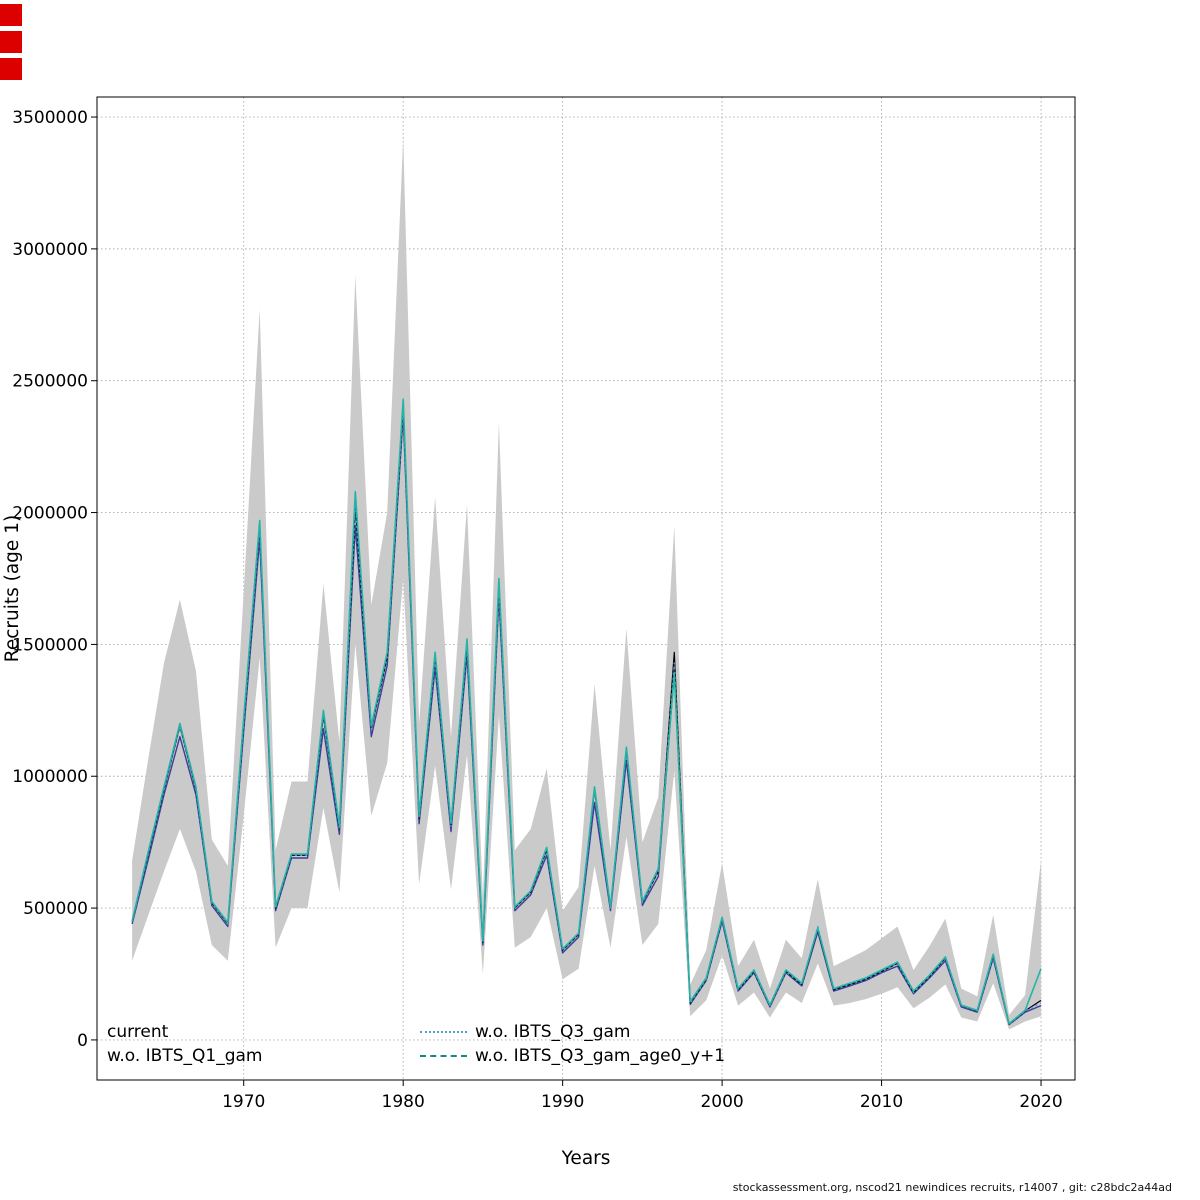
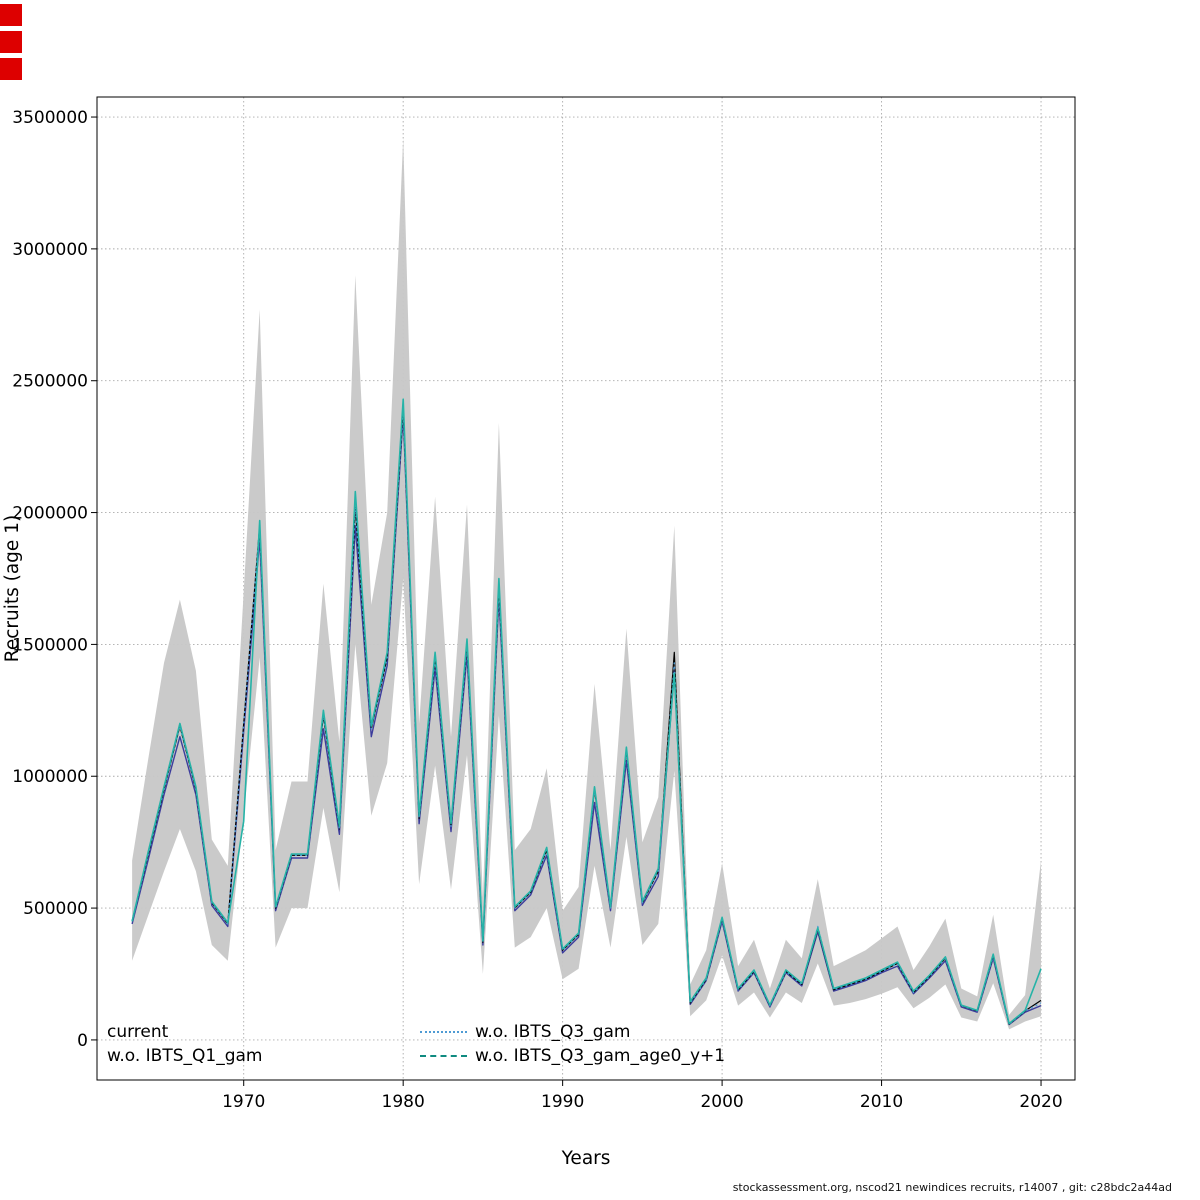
w.o. IBTS_Q3_gam_age0_y+1/1970: 1220000 -> 830000
